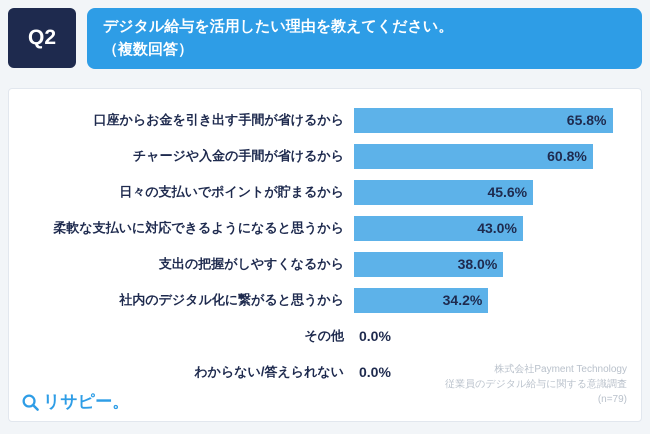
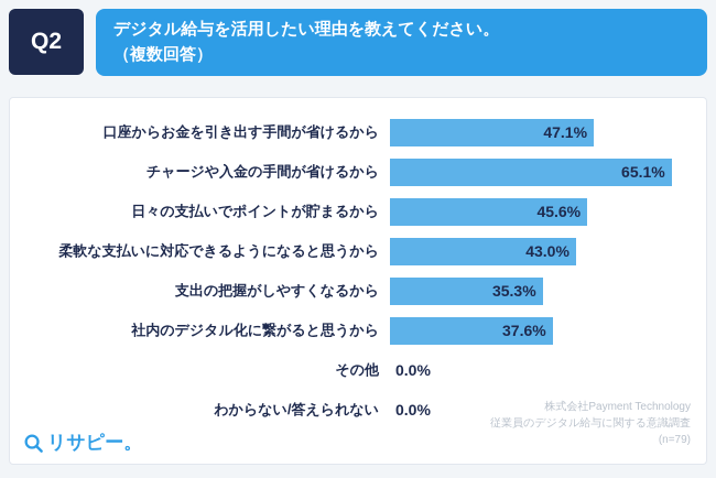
口座からお金を引き出す手間が省けるから: 65.8% -> 47.1%
チャージや入金の手間が省けるから: 60.8% -> 65.1%
支出の把握がしやすくなるから: 38.0% -> 35.3%
社内のデジタル化に繋がると思うから: 34.2% -> 37.6%
